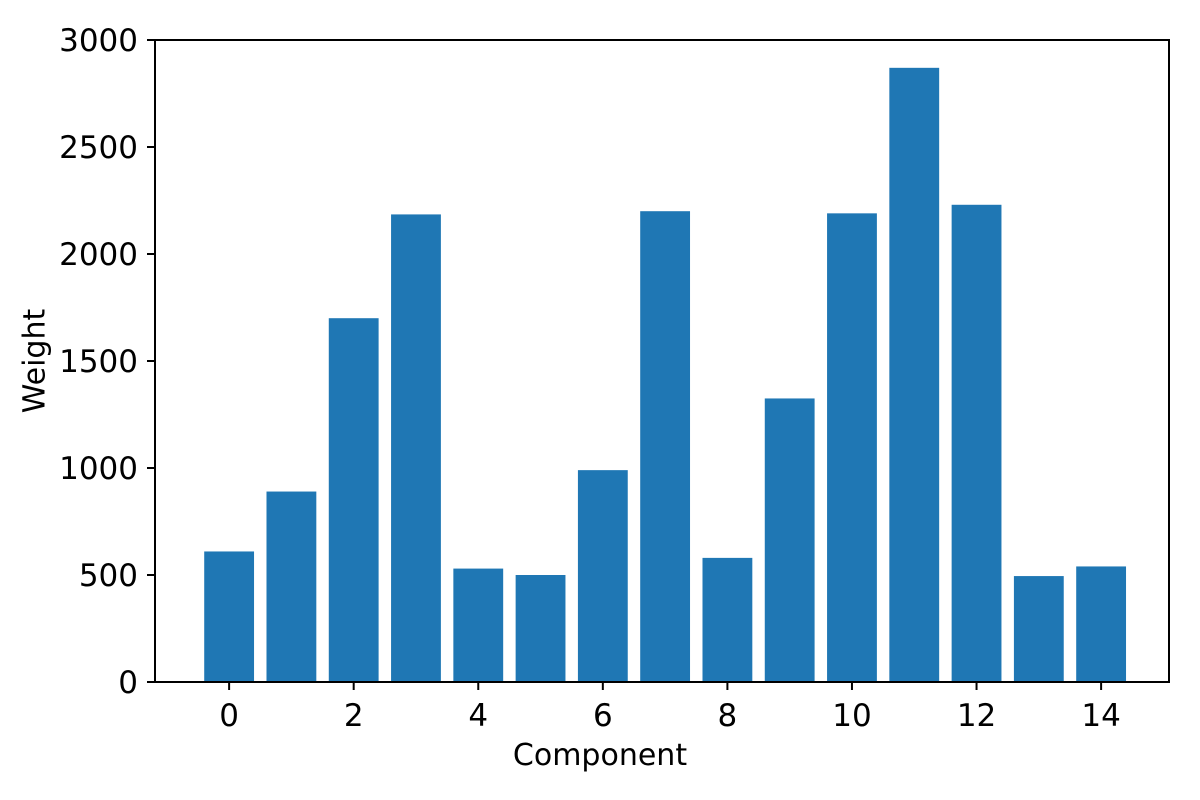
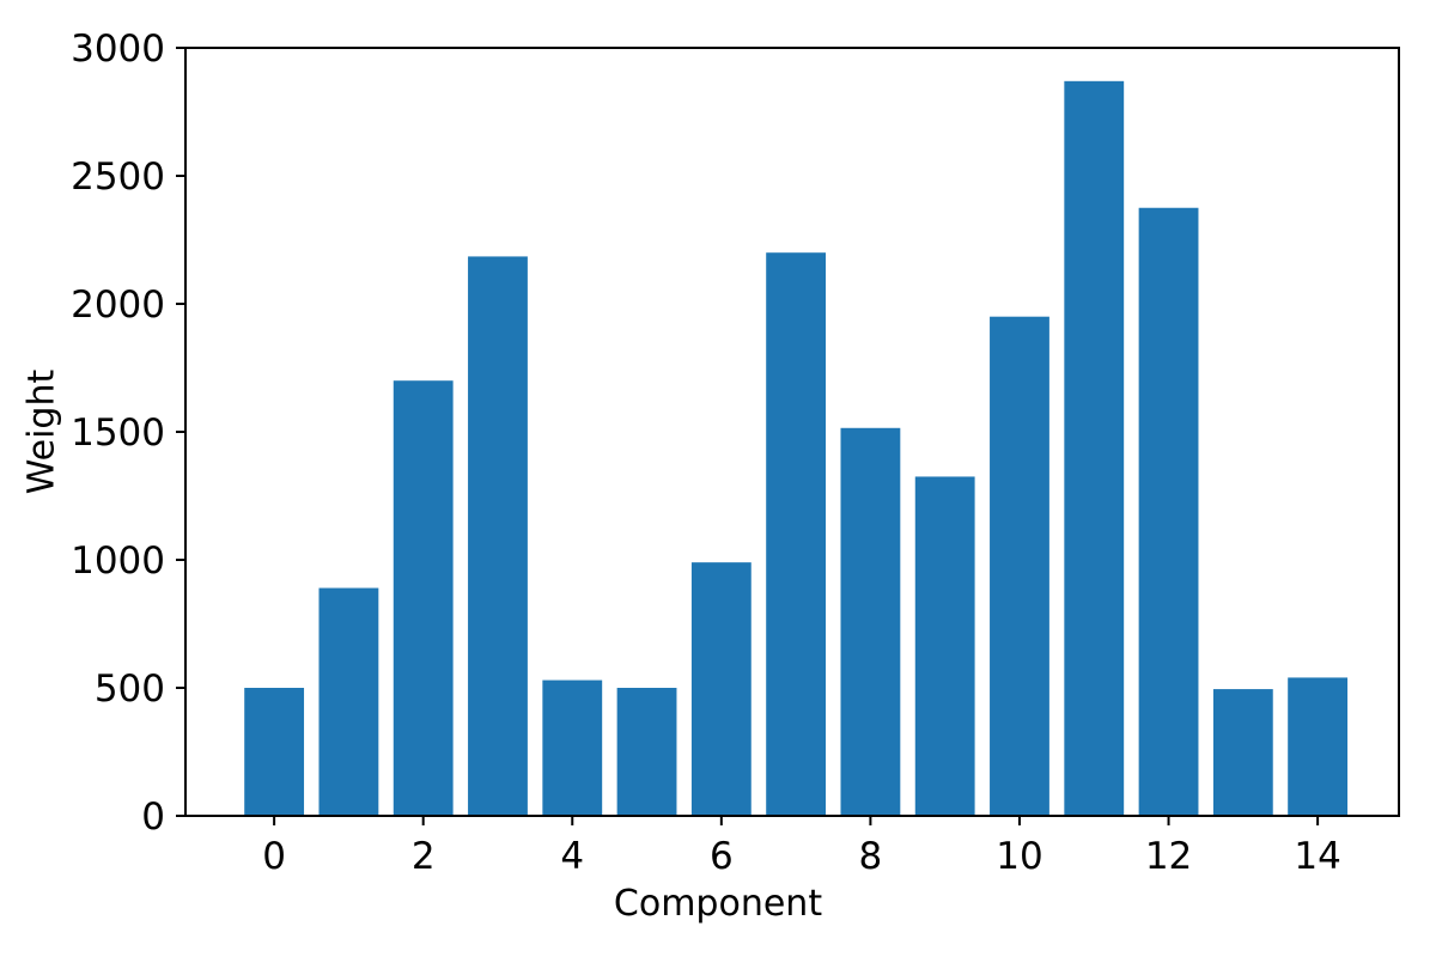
0: 610 -> 500
8: 580 -> 1520
10: 2190 -> 1950
12: 2230 -> 2380
